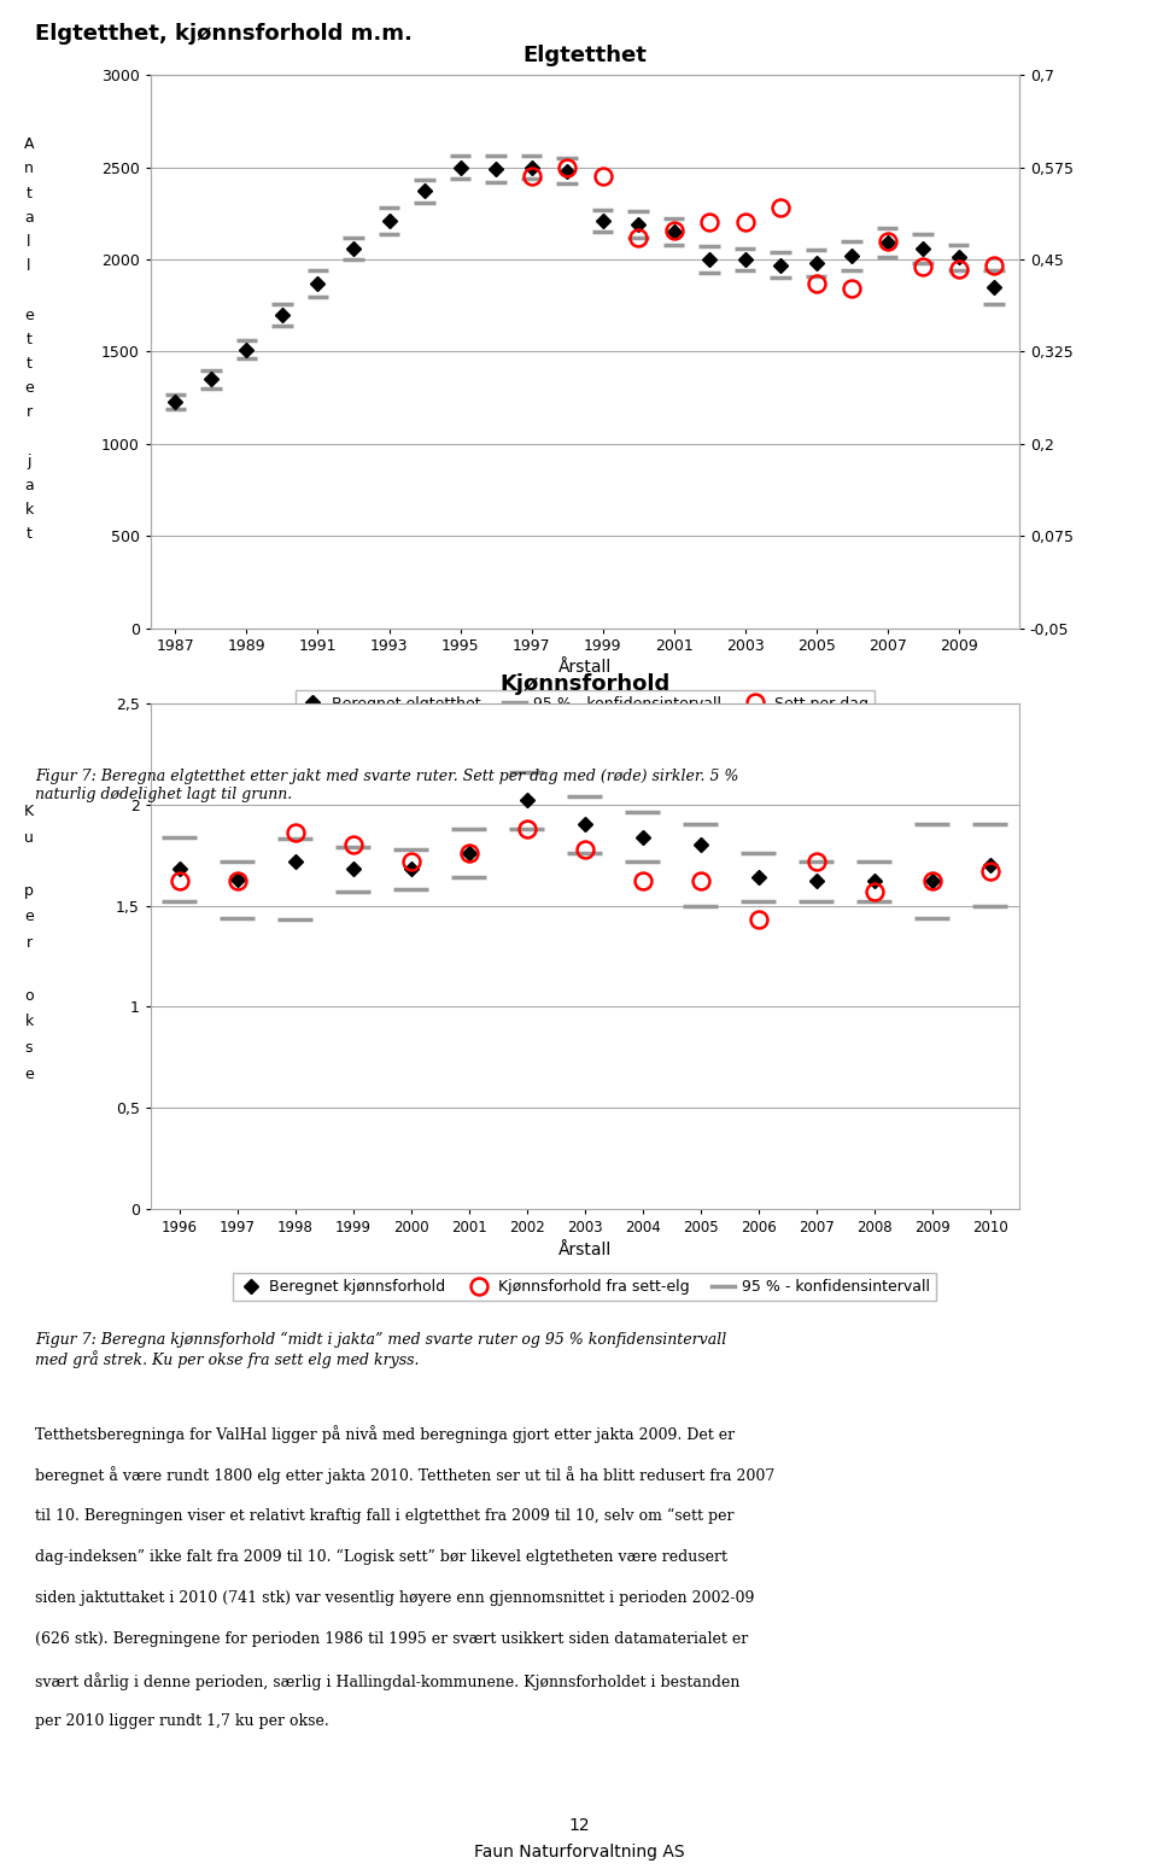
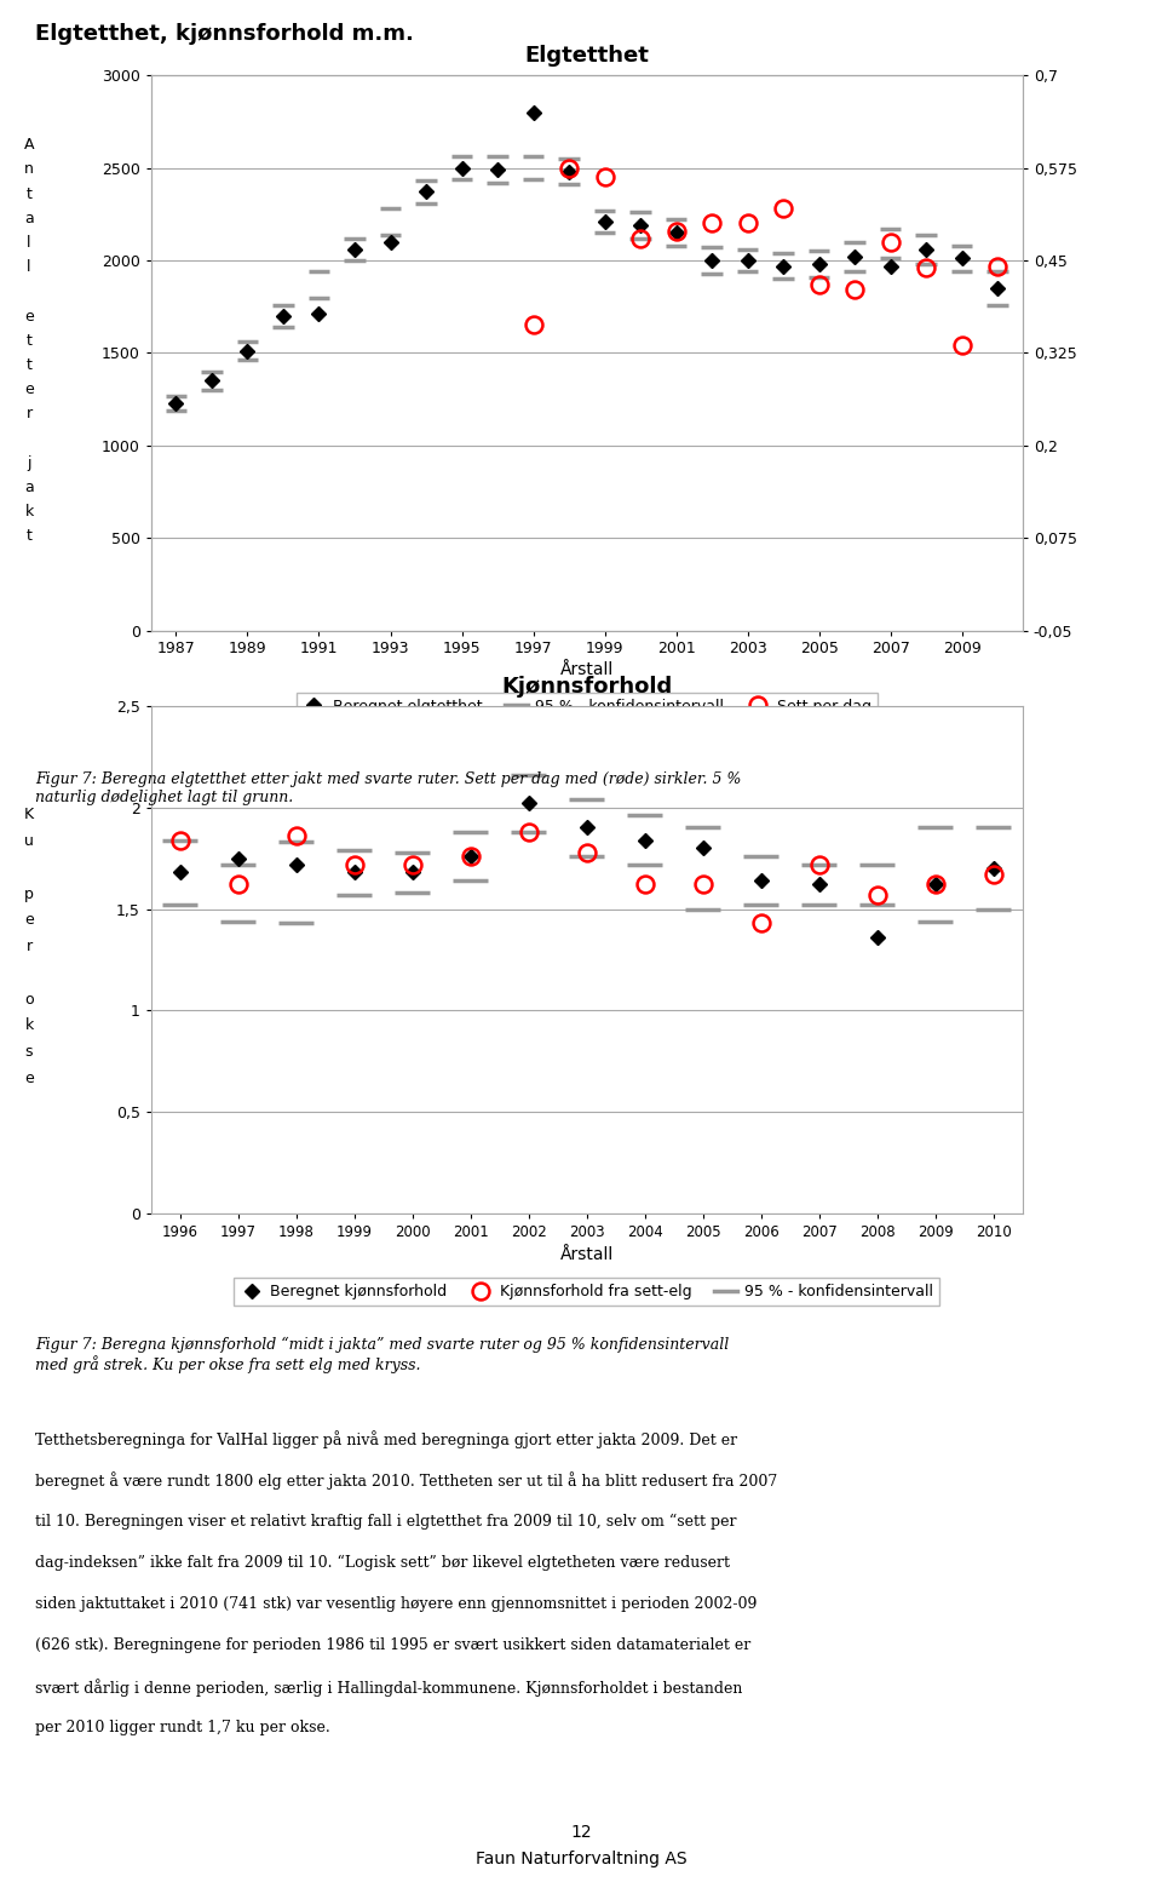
Elgtetthet/Beregnet elgtetthet/1991: 1870 -> 1710
Elgtetthet/Beregnet elgtetthet/1993: 2210 -> 2100
Elgtetthet/Beregnet elgtetthet/1997: 2500 -> 2800
Elgtetthet/Sett per dag/1997: 2450 -> 1650
Elgtetthet/Beregnet elgtetthet/2007: 2090 -> 1970
Elgtetthet/Sett per dag/2009: 1950 -> 1540
Kjønnsforhold/Kjønnsforhold fra sett-elg/1996: 1,62 -> 1,84
Kjønnsforhold/Beregnet kjønnsforhold/1997: 1,63 -> 1,75
Kjønnsforhold/Kjønnsforhold fra sett-elg/1999: 1,80 -> 1,72
Kjønnsforhold/Beregnet kjønnsforhold/2008: 1,62 -> 1,36
